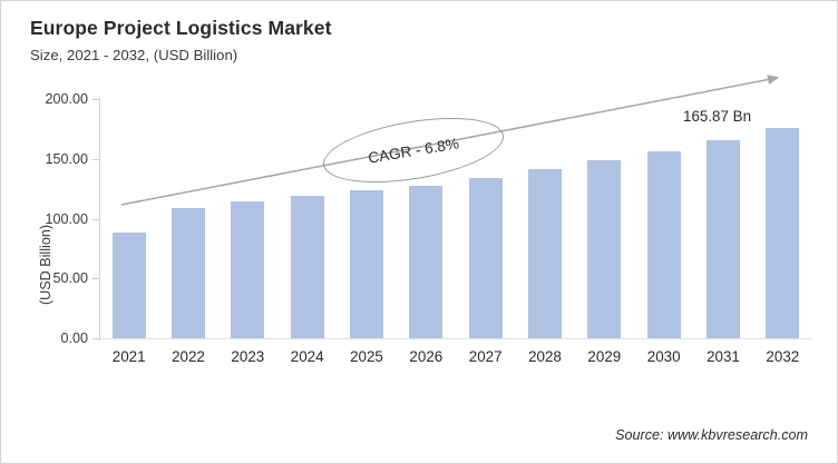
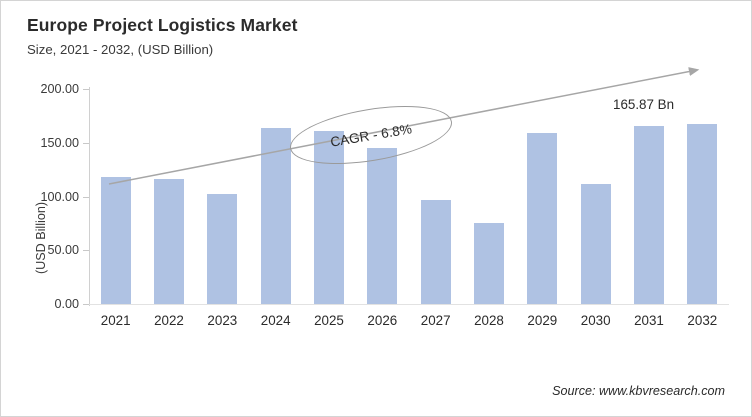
2021: 88 -> 118
2022: 109 -> 116
2023: 114 -> 102
2024: 119 -> 164
2025: 124 -> 161
2026: 127 -> 145
2027: 134 -> 97
2028: 141 -> 75
2029: 148 -> 159
2030: 156 -> 112
2032: 176 -> 167
